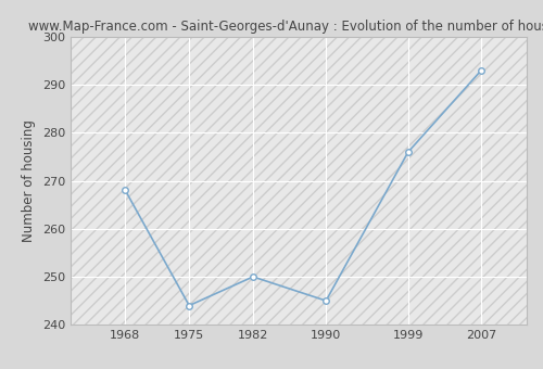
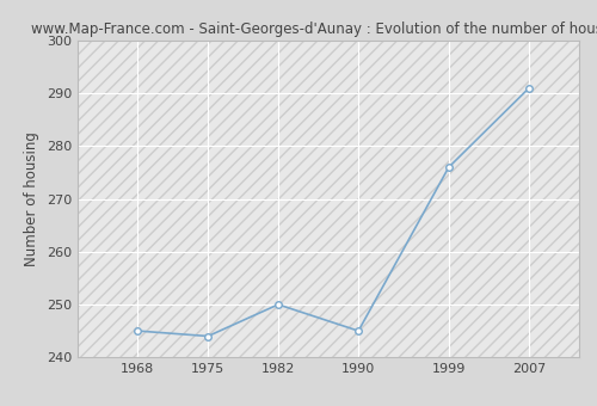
1968: 268 -> 245
2007: 293 -> 291
